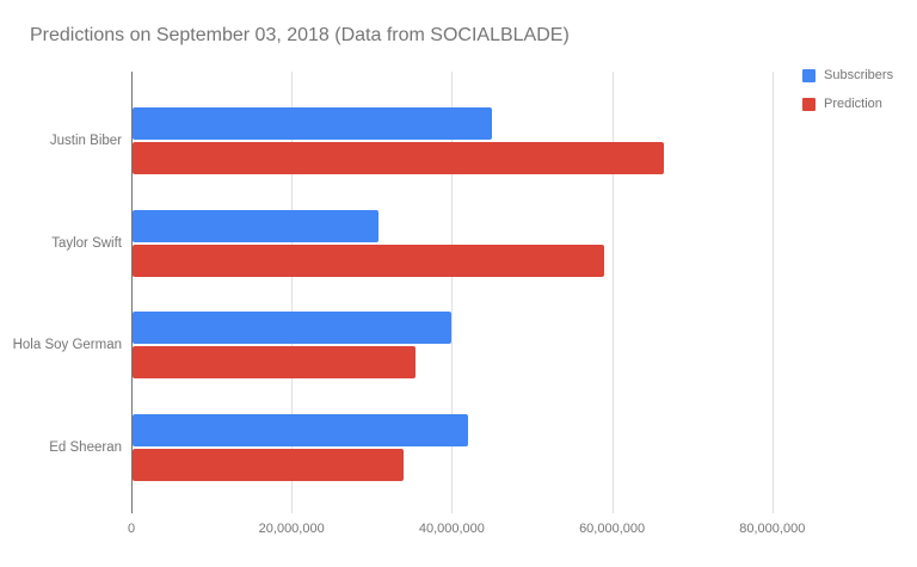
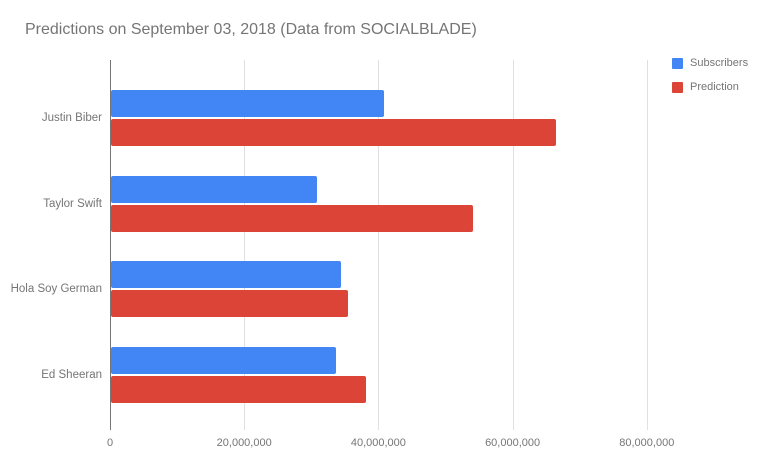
Subscribers/Justin Biber: 45000000 -> 41000000
Prediction/Taylor Swift: 59000000 -> 54000000
Subscribers/Hola Soy German: 40000000 -> 34000000
Subscribers/Ed Sheeran: 42000000 -> 34000000
Prediction/Ed Sheeran: 34000000 -> 38000000
